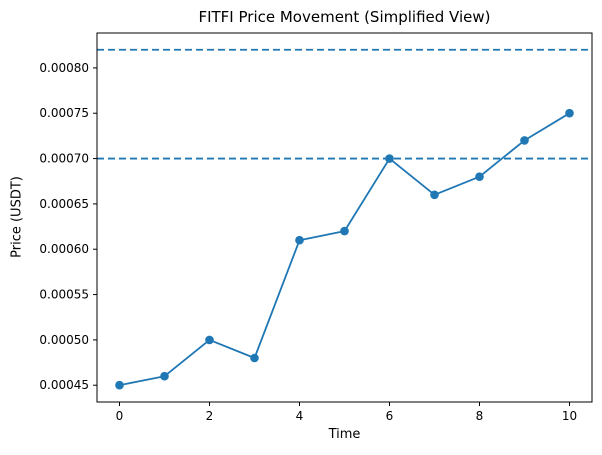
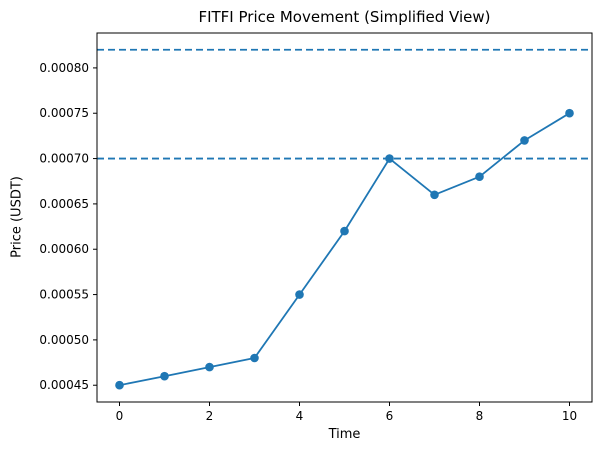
2: 0.00050 -> 0.00047
4: 0.00061 -> 0.00055
